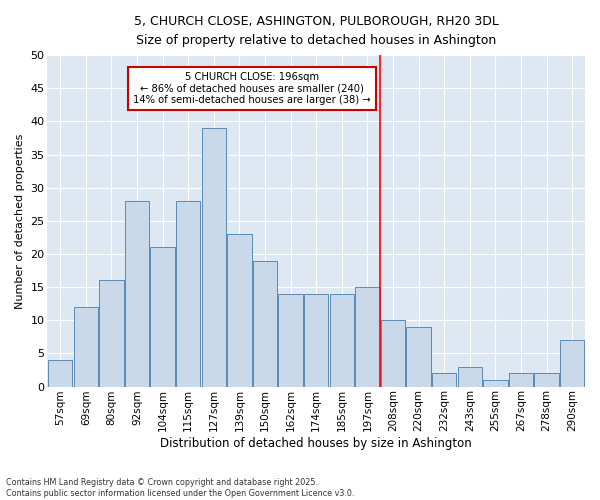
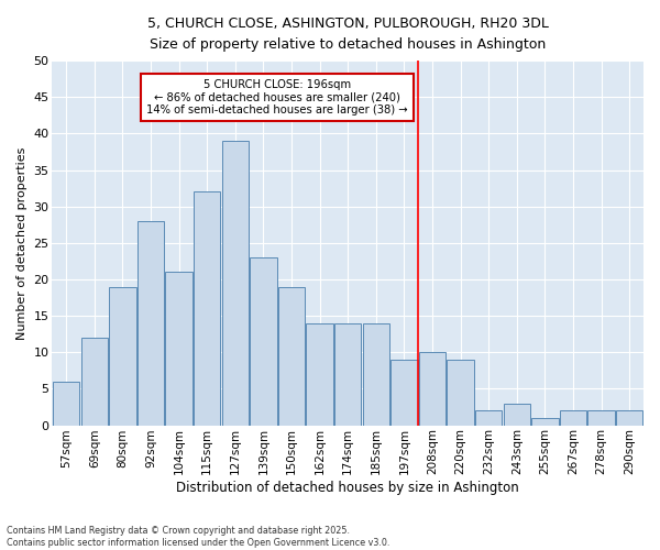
57sqm: 4 -> 6
80sqm: 16 -> 19
115sqm: 28 -> 32
197sqm: 15 -> 9
290sqm: 7 -> 2
